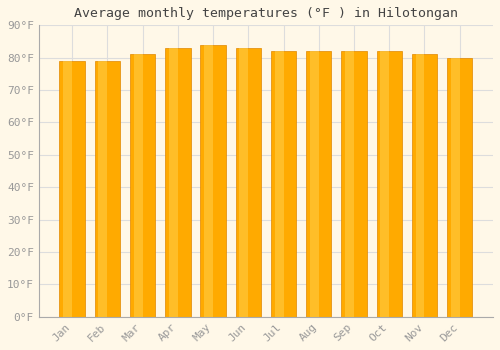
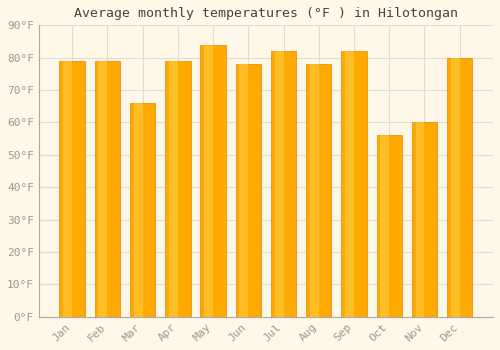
Mar: 81°F -> 66°F
Apr: 83°F -> 79°F
Jun: 83°F -> 78°F
Aug: 82°F -> 78°F
Oct: 82°F -> 56°F
Nov: 81°F -> 60°F
